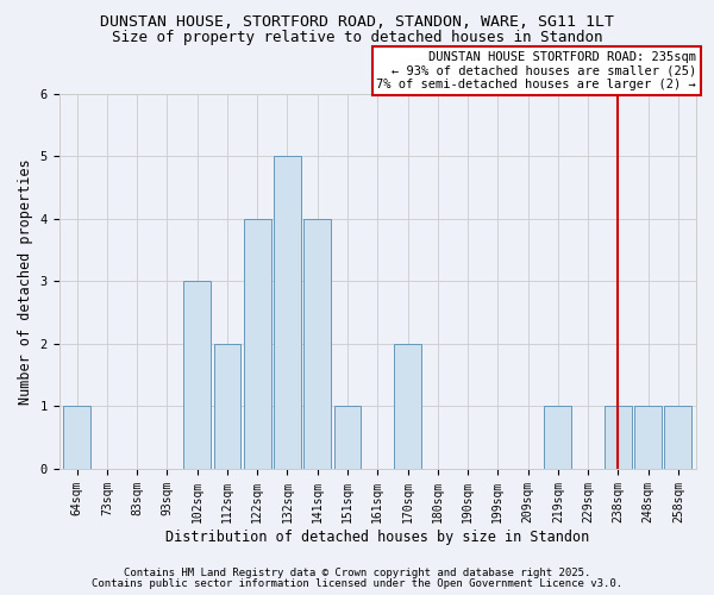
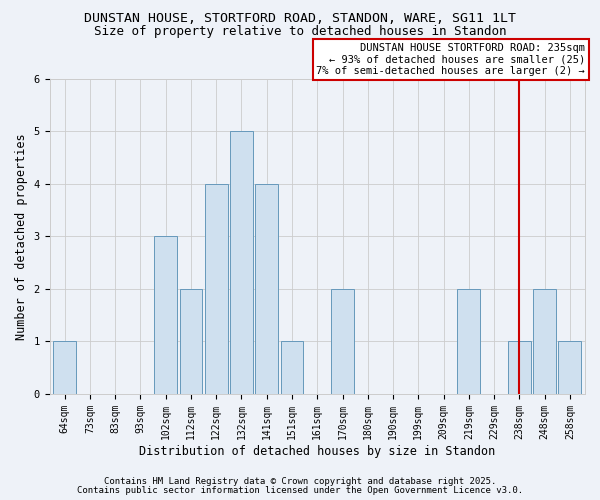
219sqm: 1 -> 2
248sqm: 1 -> 2
